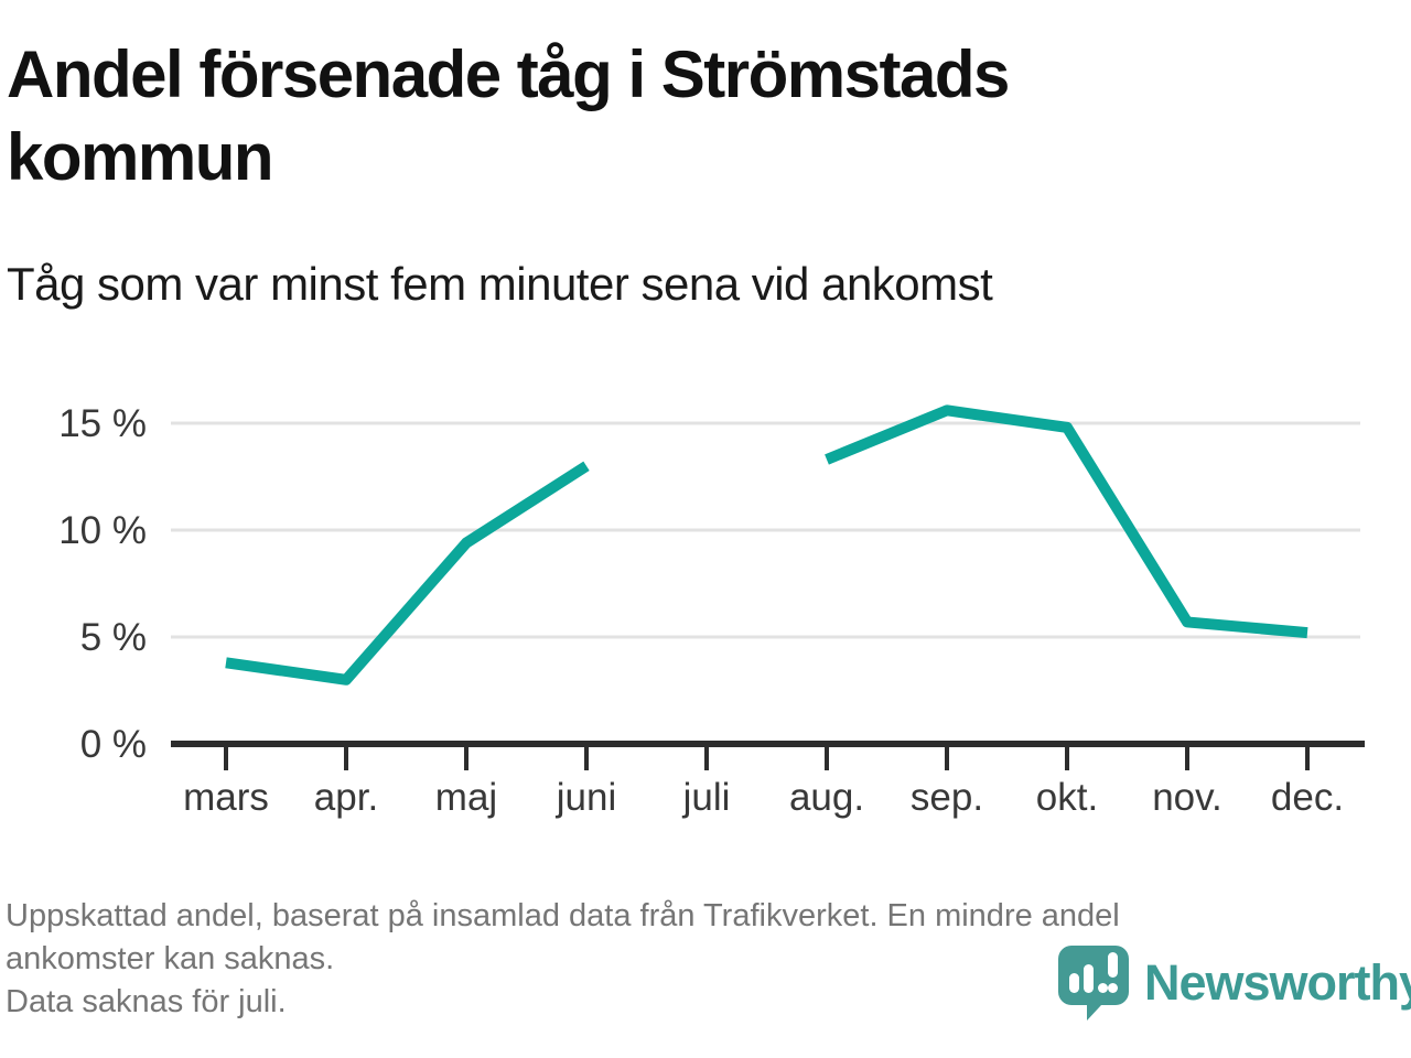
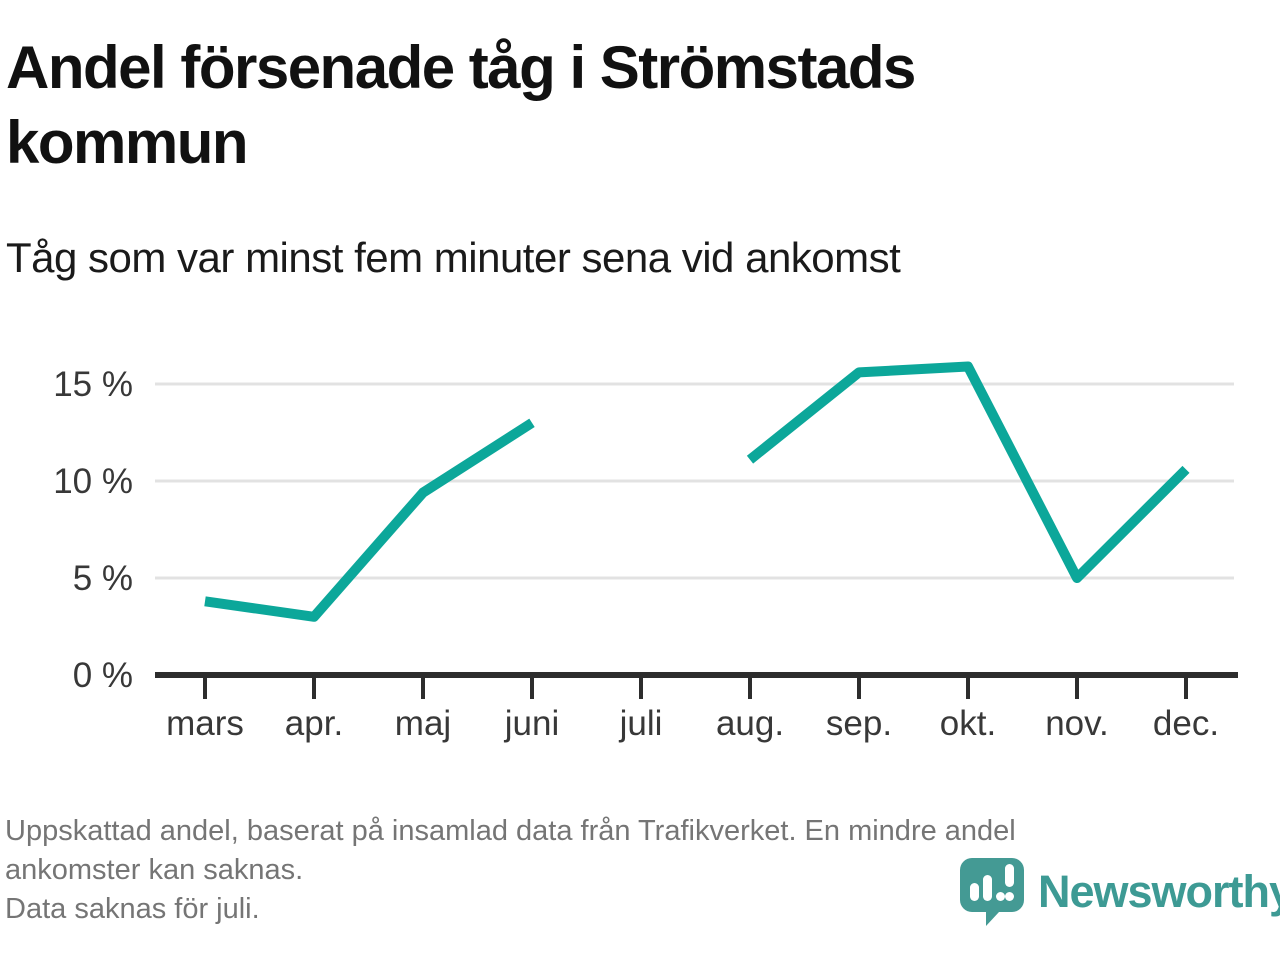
aug.: 13.3% -> 11.1%
okt.: 14.8% -> 15.9%
nov.: 5.7% -> 5.0%
dec.: 5.2% -> 10.6%
